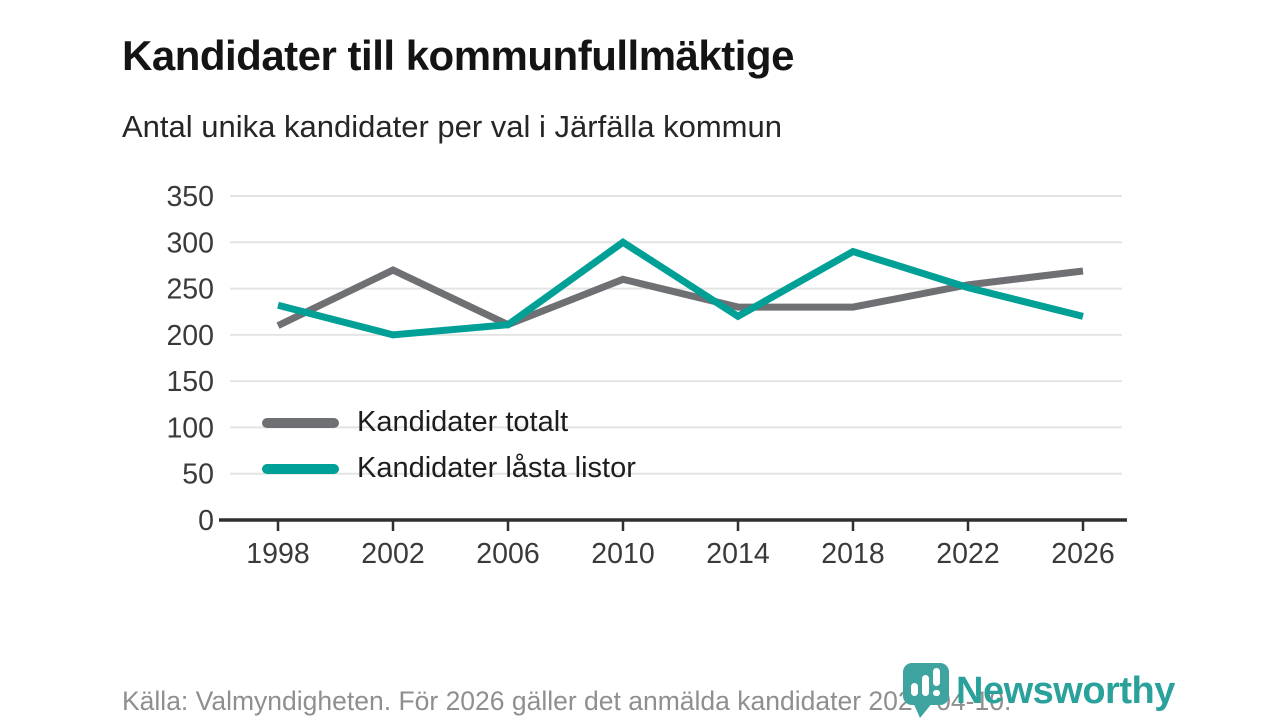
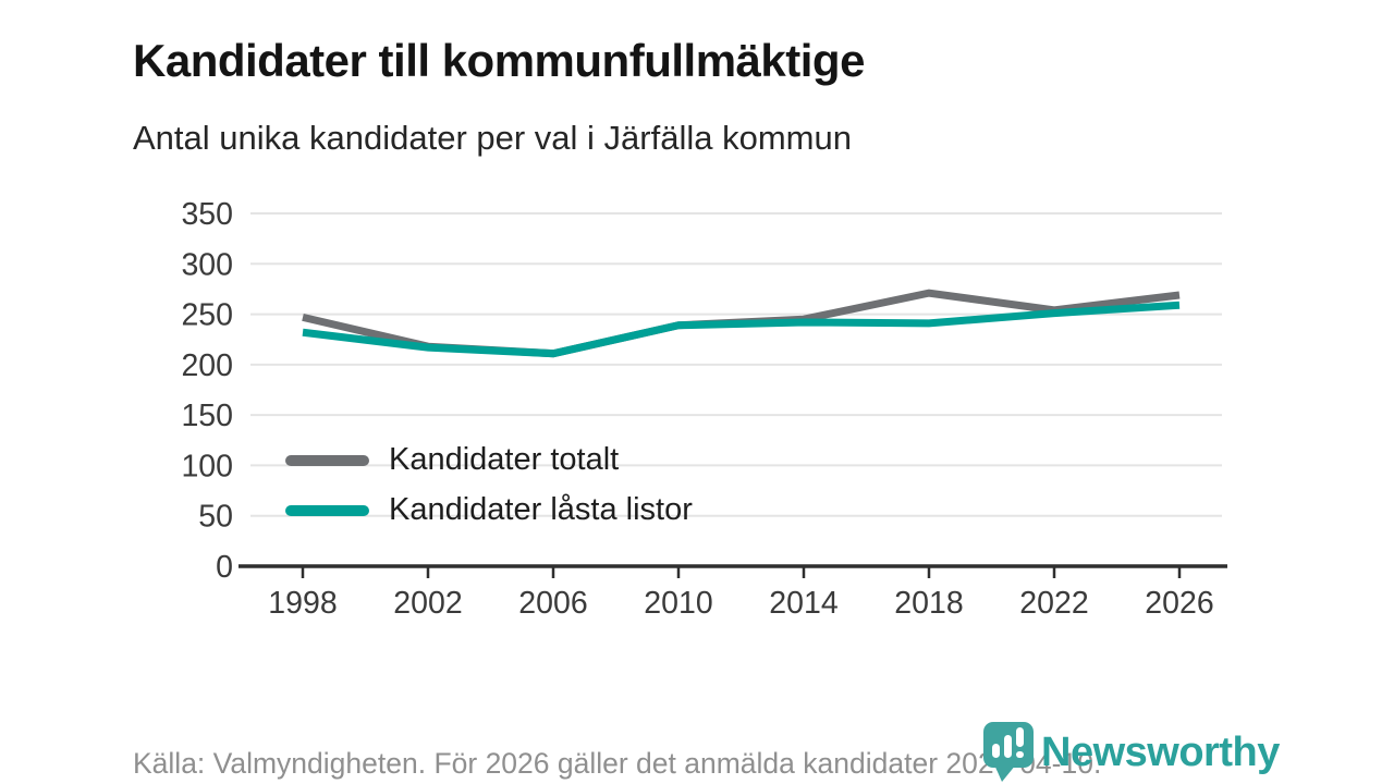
Kandidater totalt/1998: 210 -> 250
Kandidater totalt/2002: 270 -> 220
Kandidater låsta listor/2002: 200 -> 220
Kandidater totalt/2010: 260 -> 240
Kandidater låsta listor/2010: 300 -> 240
Kandidater totalt/2014: 230 -> 240
Kandidater låsta listor/2014: 220 -> 240
Kandidater totalt/2018: 230 -> 270
Kandidater låsta listor/2018: 290 -> 240
Kandidater låsta listor/2026: 220 -> 260
